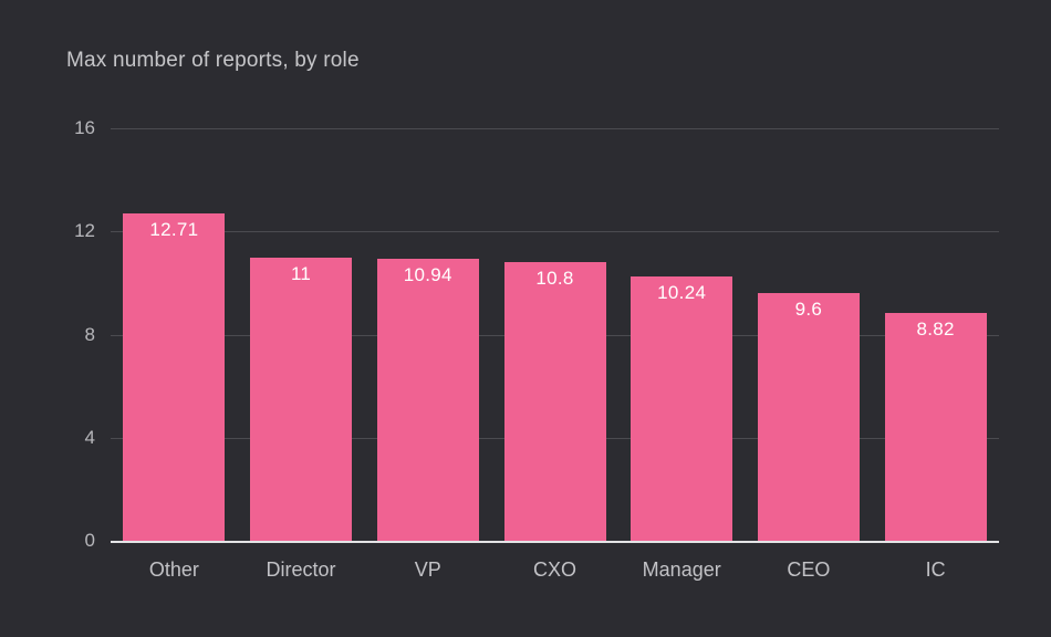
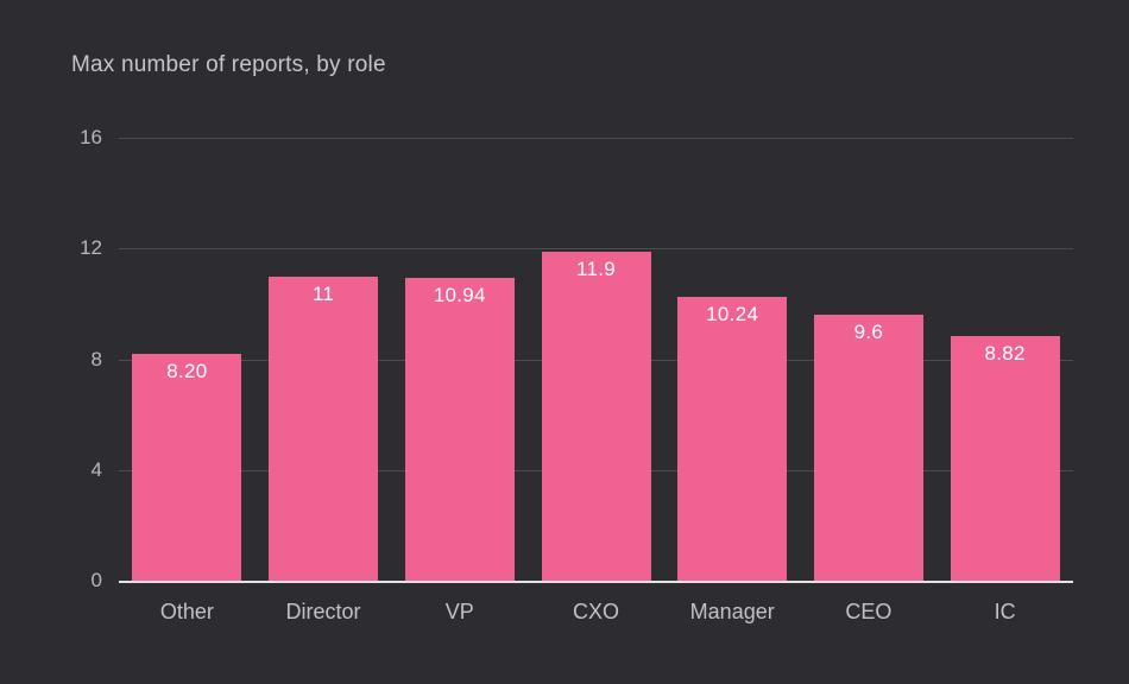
Other: 12.71 -> 8.20
CXO: 10.8 -> 11.9
